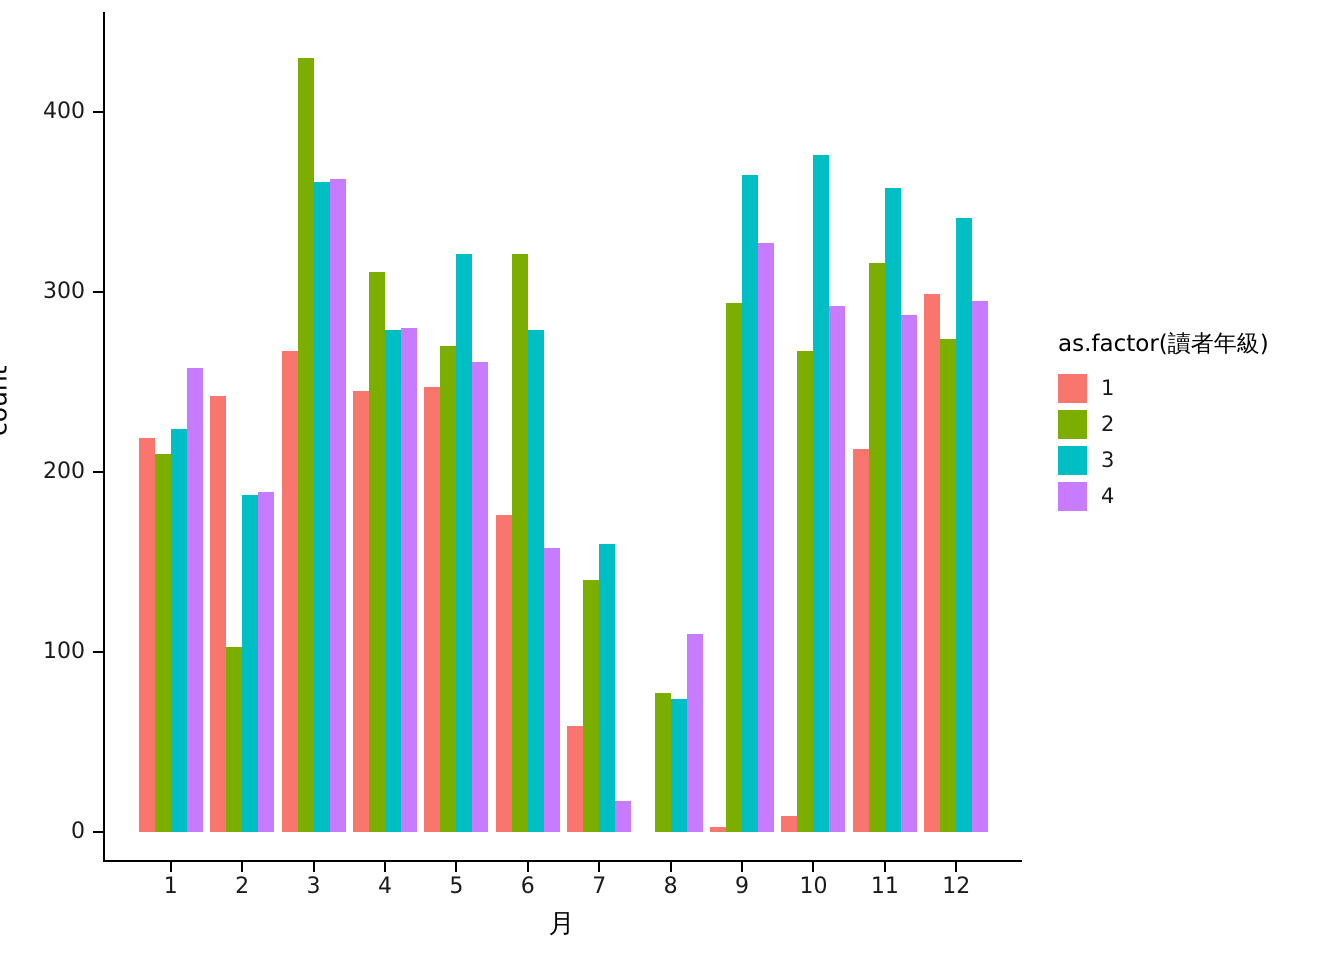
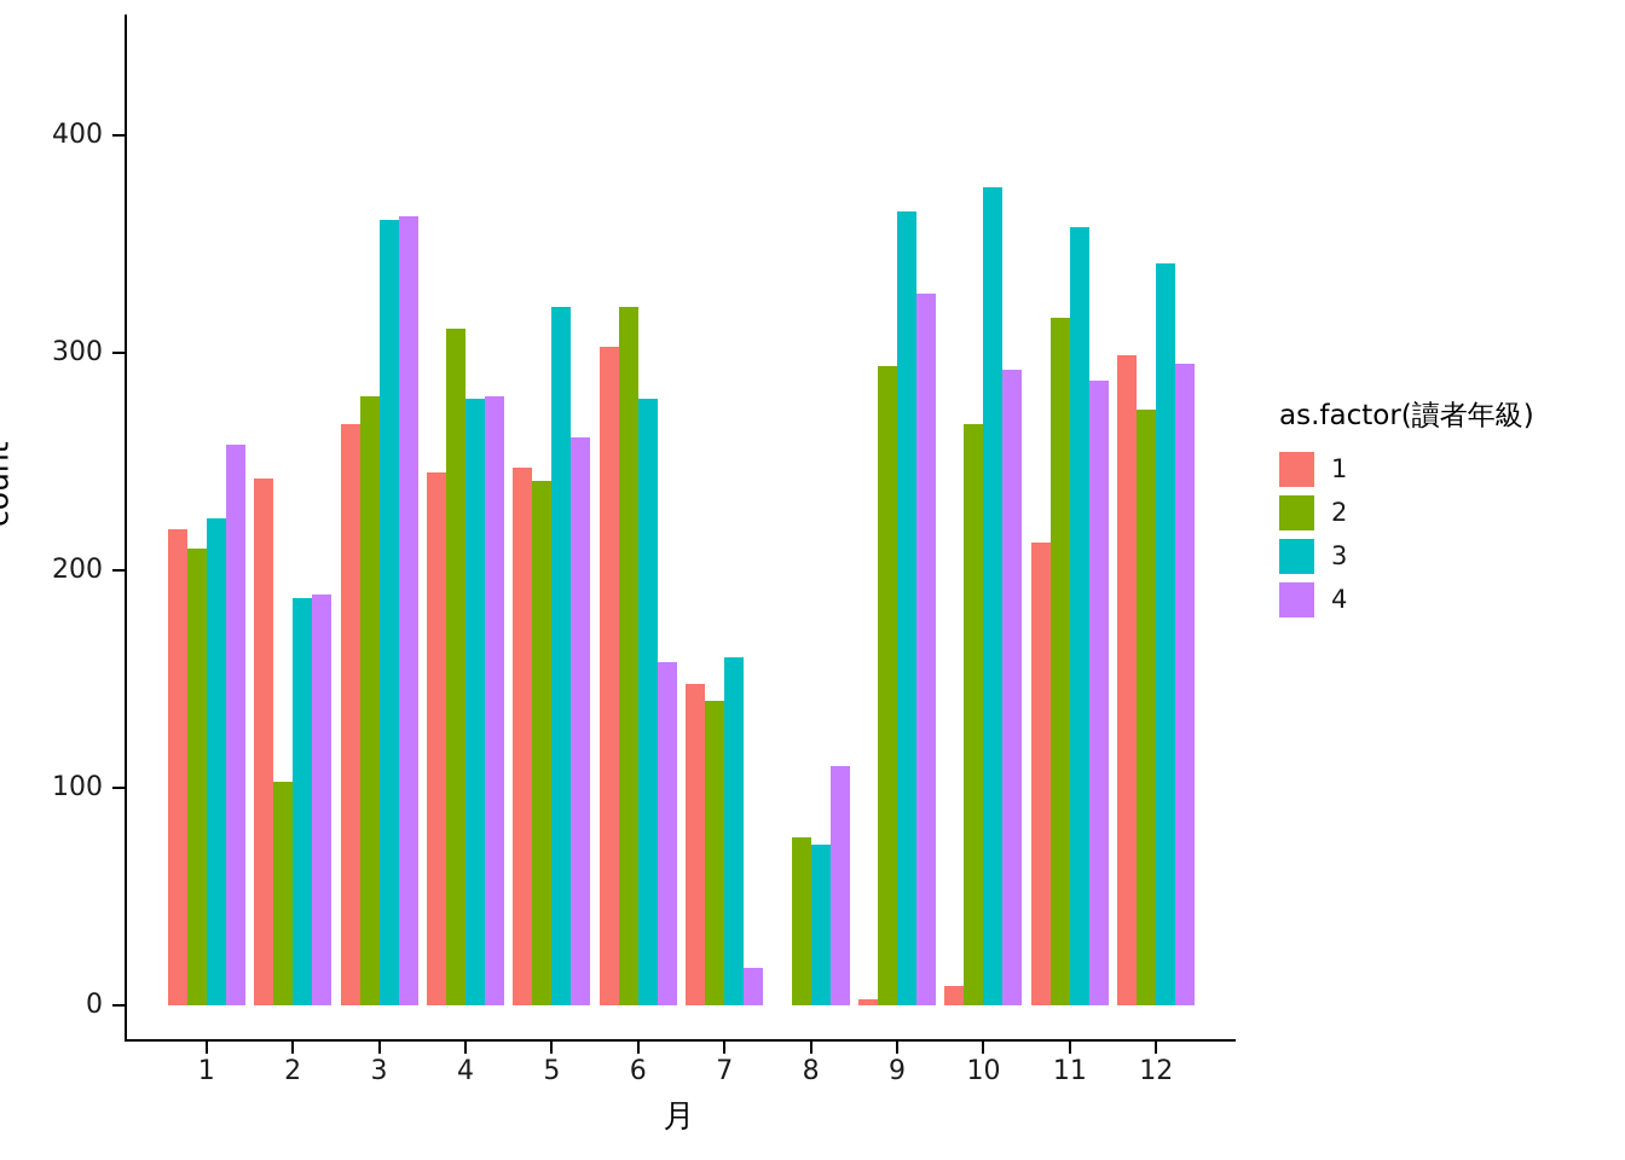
2/3: 430 -> 280
2/5: 270 -> 241
1/6: 176 -> 303
1/7: 59 -> 148
